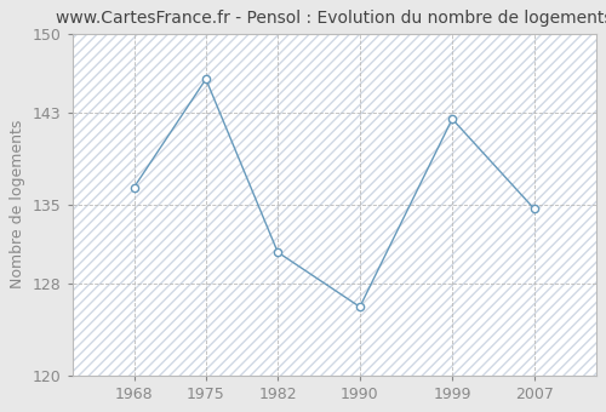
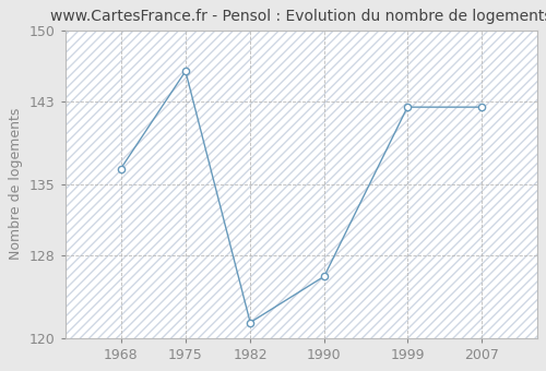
1982: 130.8 -> 121.5
2007: 134.6 -> 142.5
